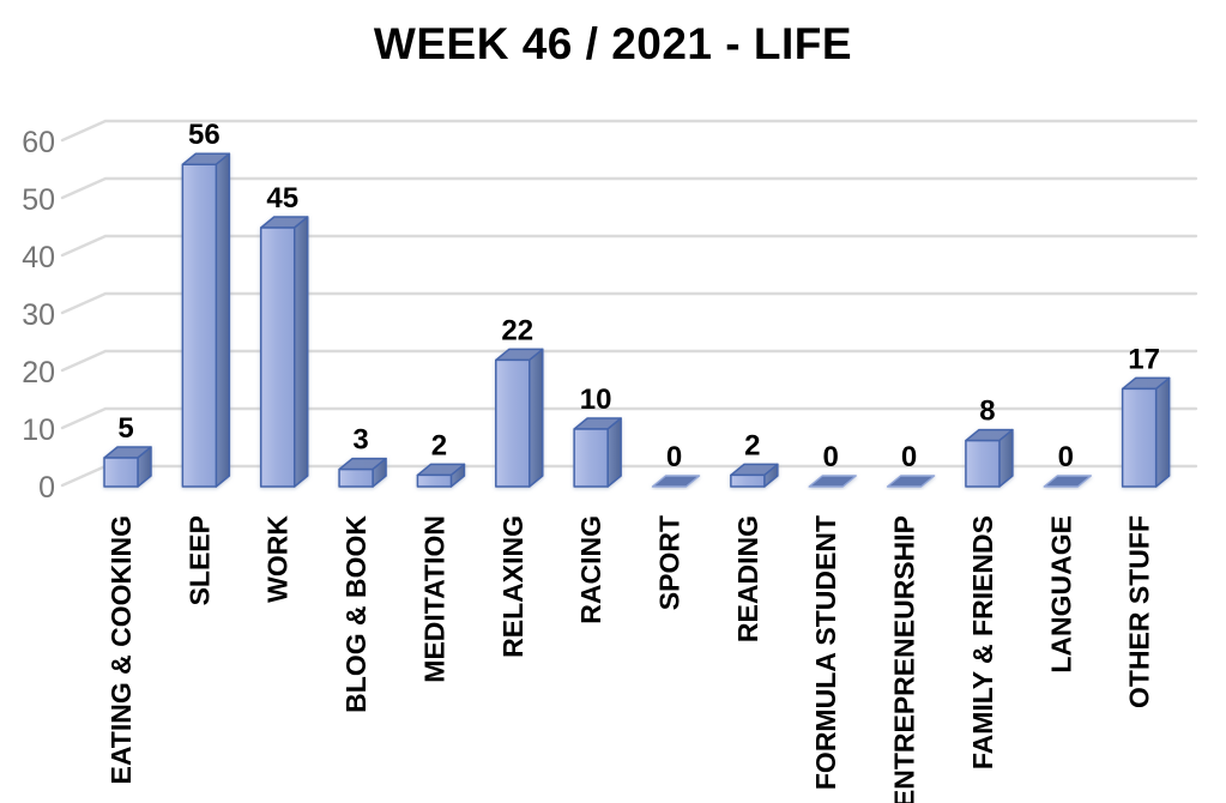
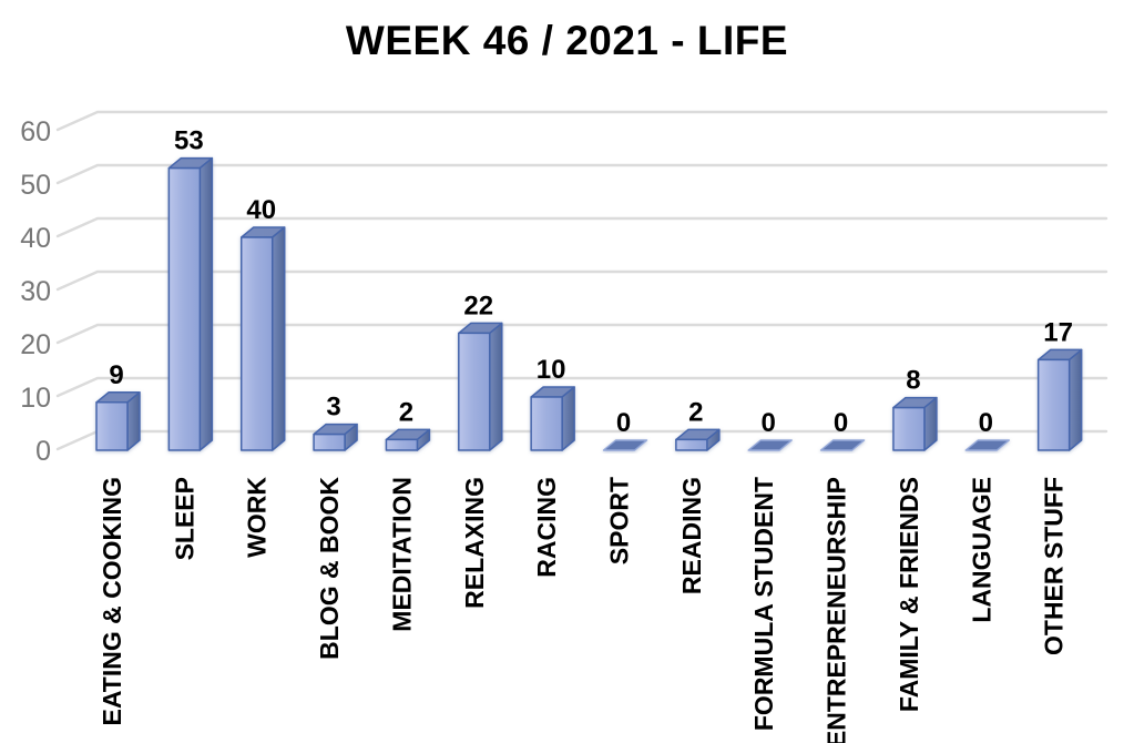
EATING & COOKING: 5 -> 9
SLEEP: 56 -> 53
WORK: 45 -> 40
